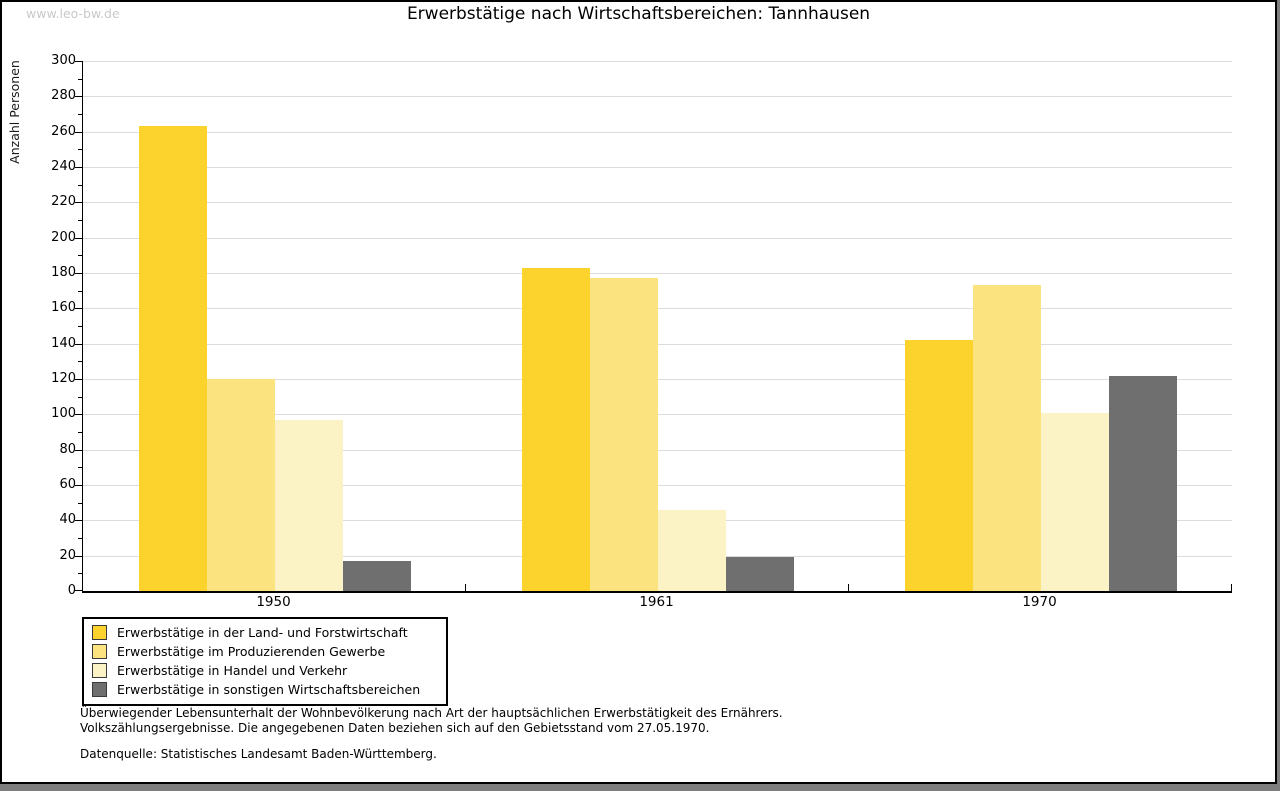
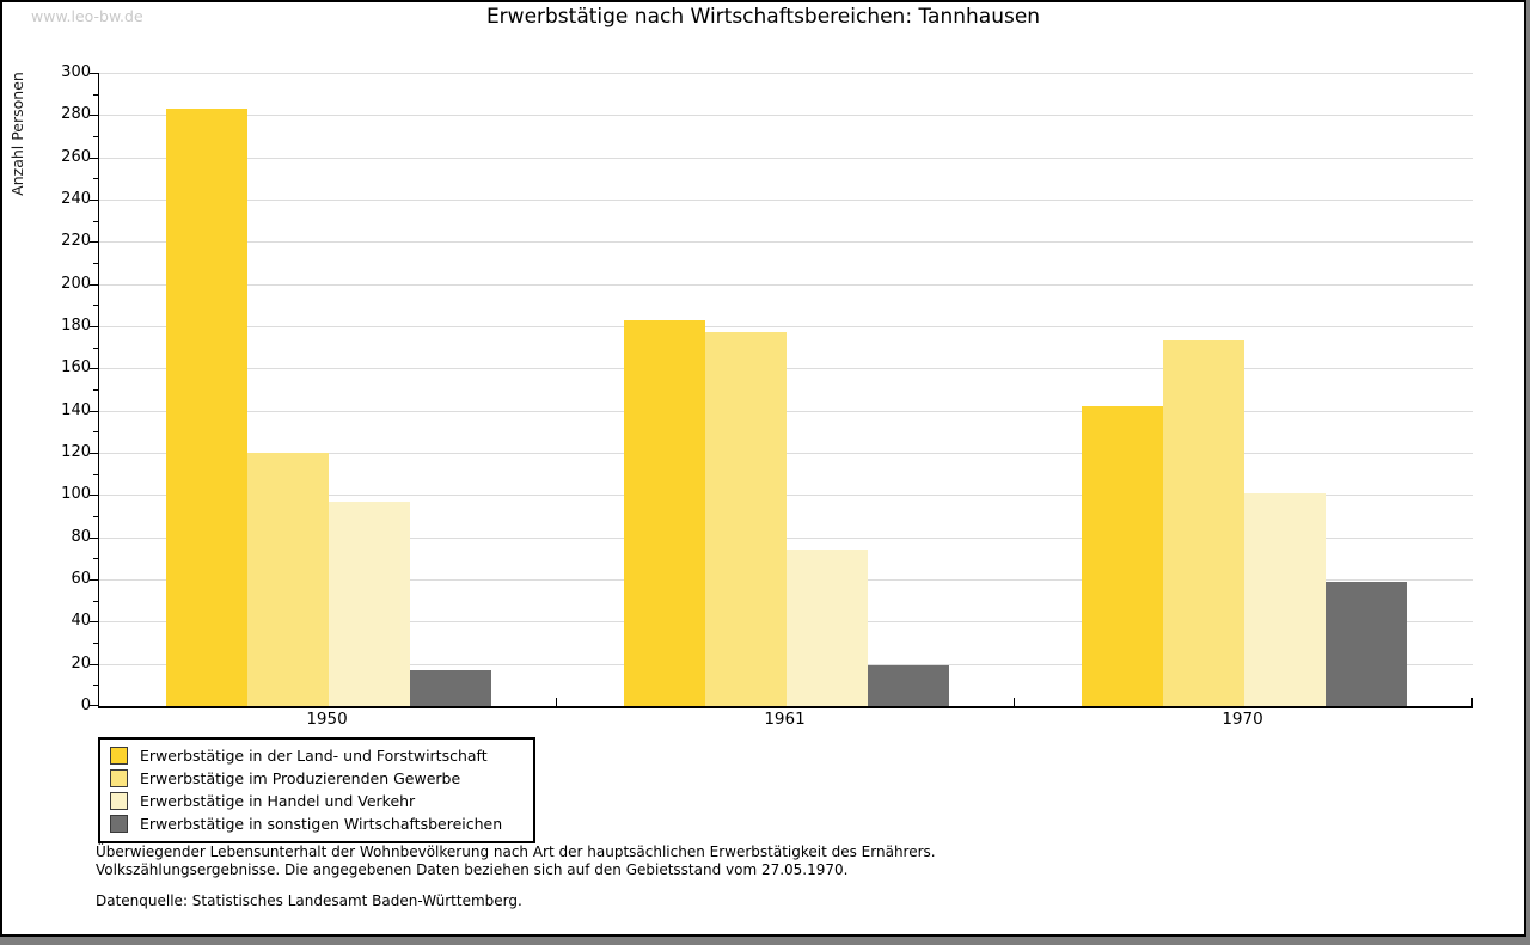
Erwerbstätige in der Land- und Forstwirtschaft/1950: 263 -> 283
Erwerbstätige in Handel und Verkehr/1961: 46 -> 74
Erwerbstätige in sonstigen Wirtschaftsbereichen/1970: 122 -> 59
